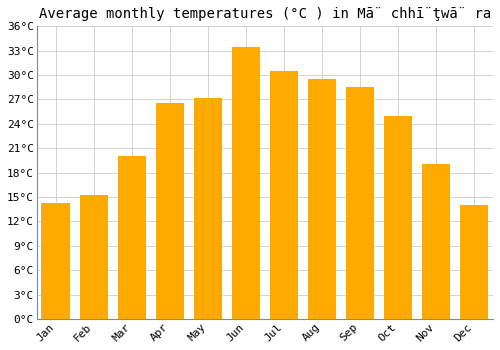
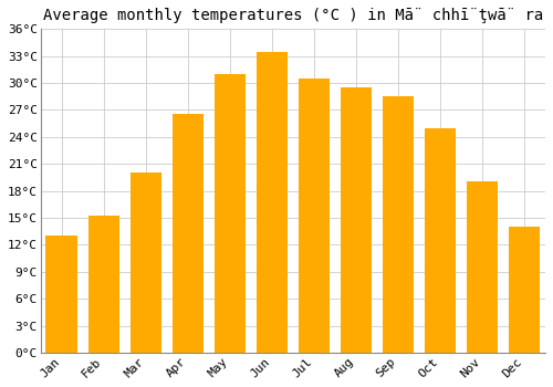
Jan: 14.2°C -> 13.0°C
May: 27.2°C -> 31.0°C
